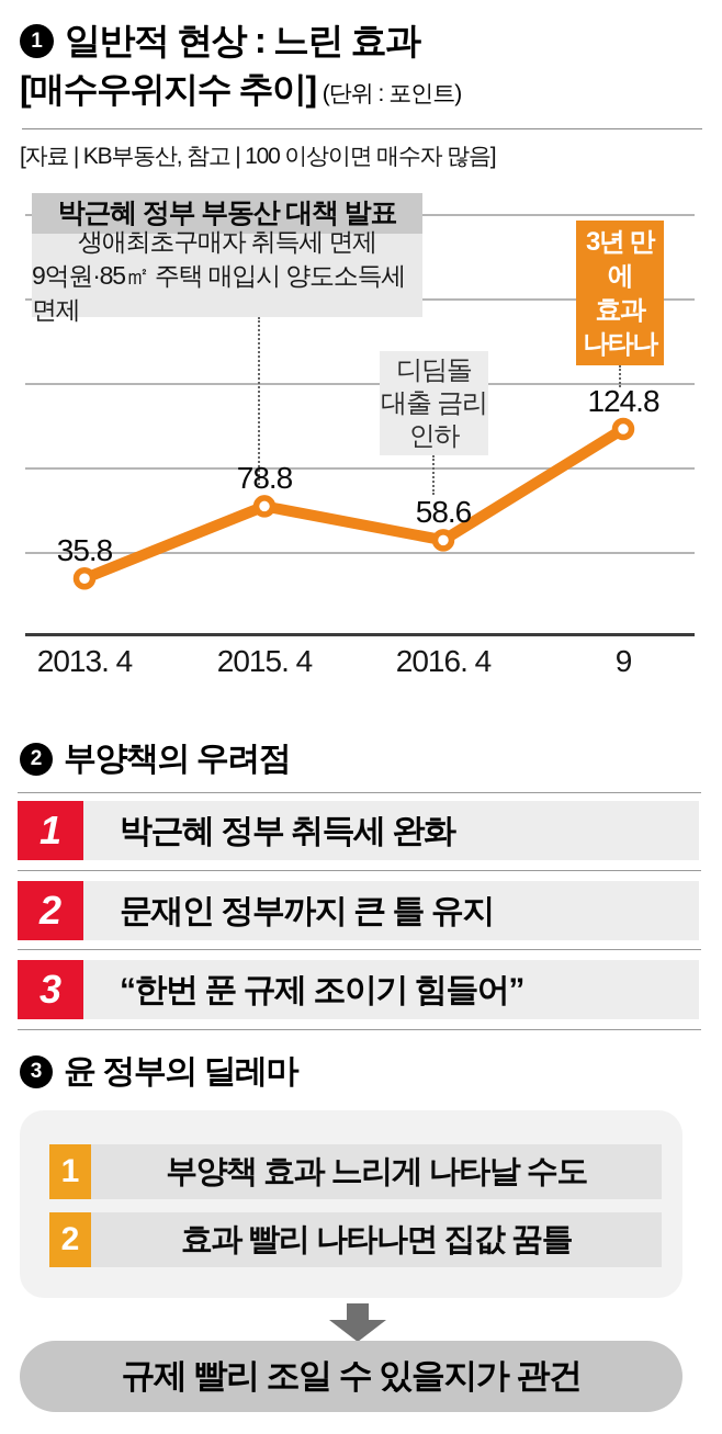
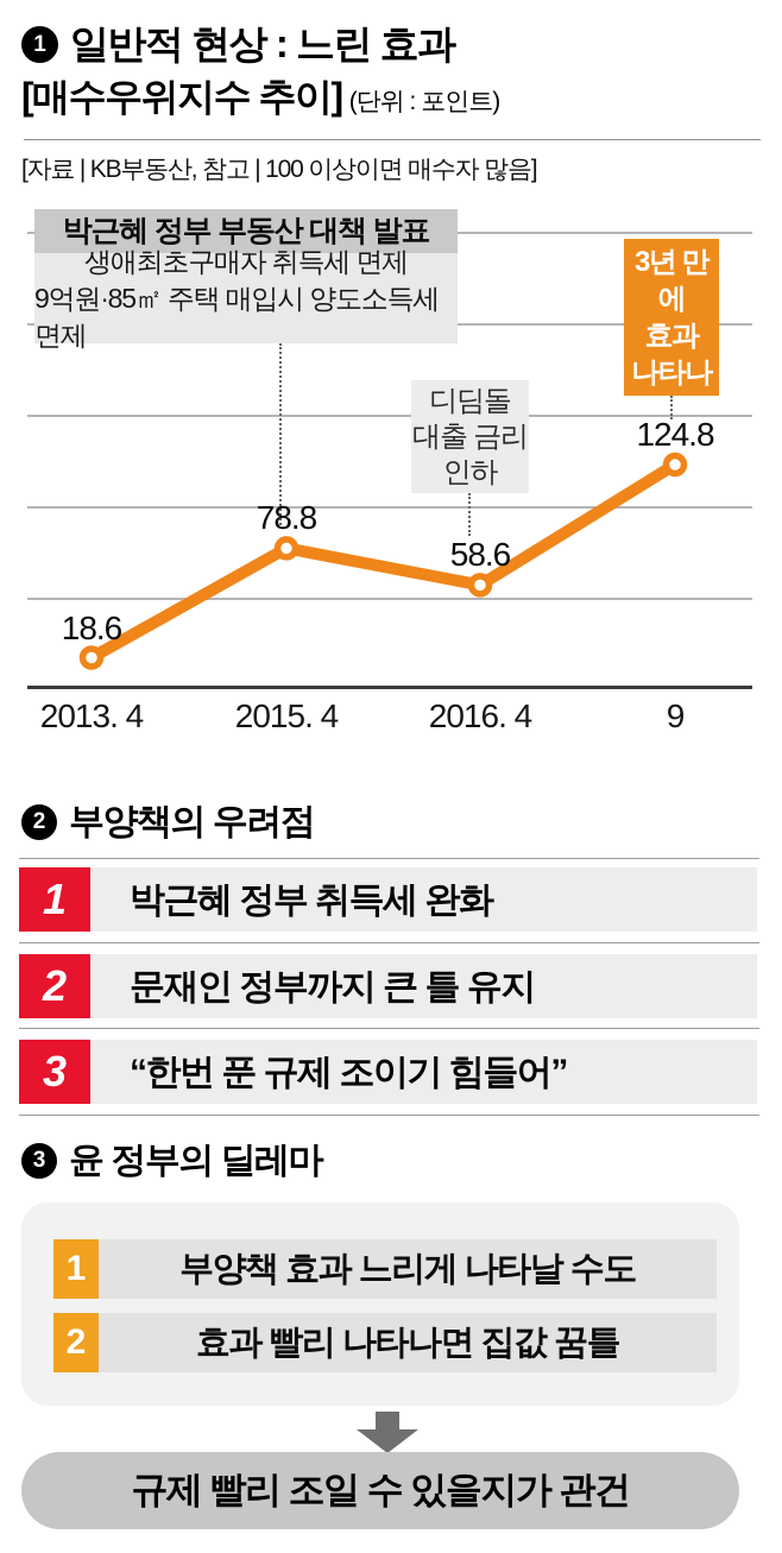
2013. 4: 35.8 -> 18.6
